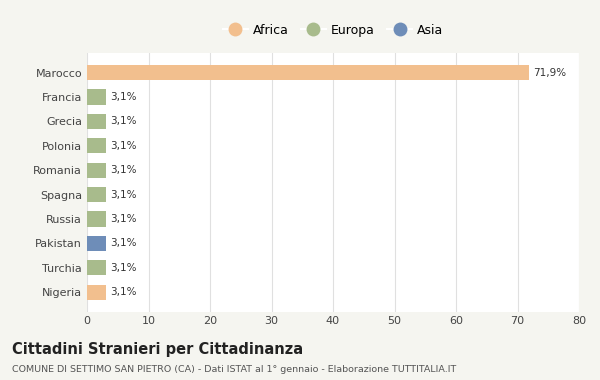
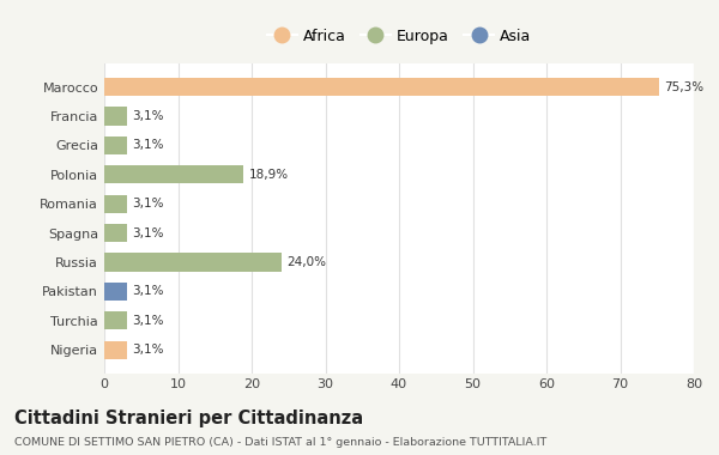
Marocco: 71,9% -> 75,3%
Polonia: 3,1% -> 18,9%
Russia: 3,1% -> 24,0%
